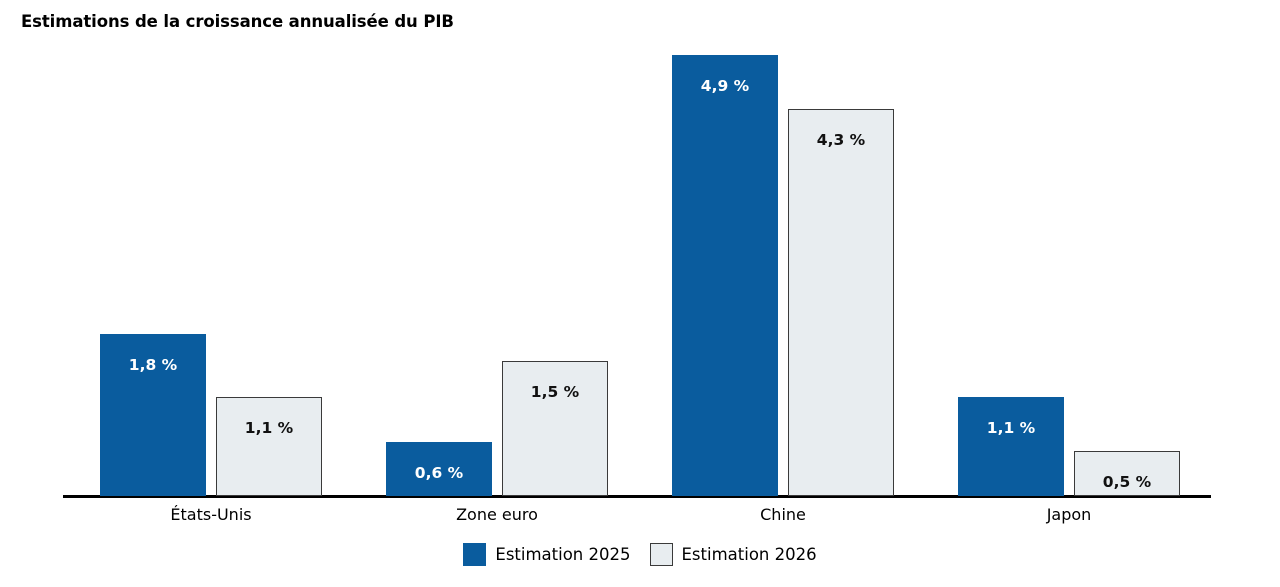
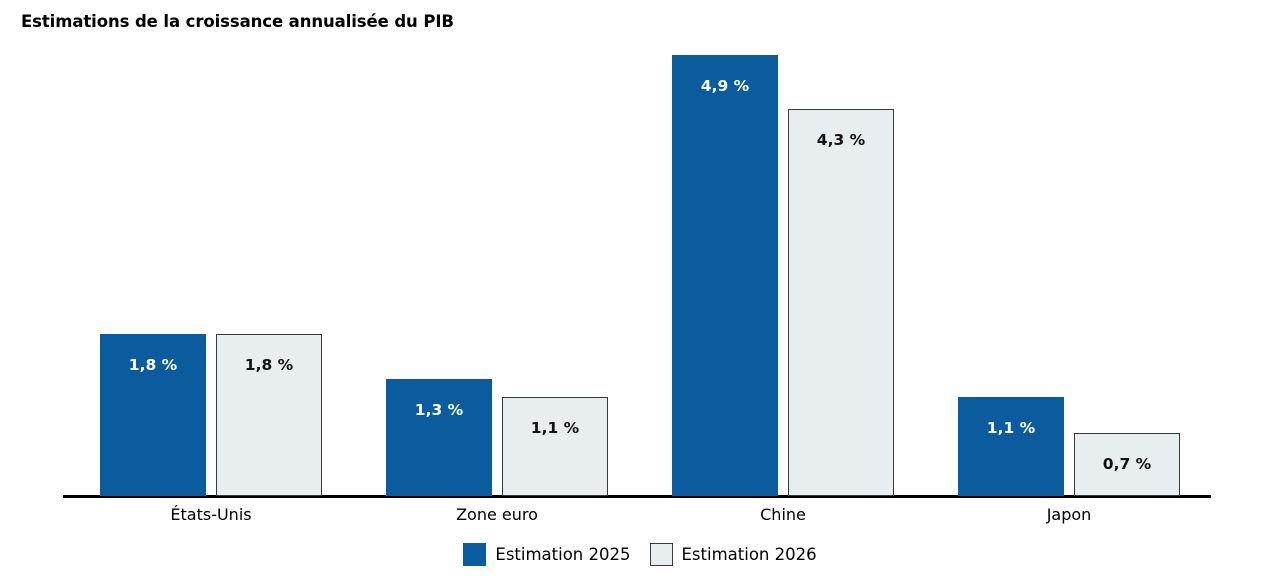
Estimation 2026/États-Unis: 1,1 -> 1,8
Estimation 2025/Zone euro: 0,6 -> 1,3
Estimation 2026/Zone euro: 1,5 -> 1,1
Estimation 2026/Japon: 0,5 -> 0,7
